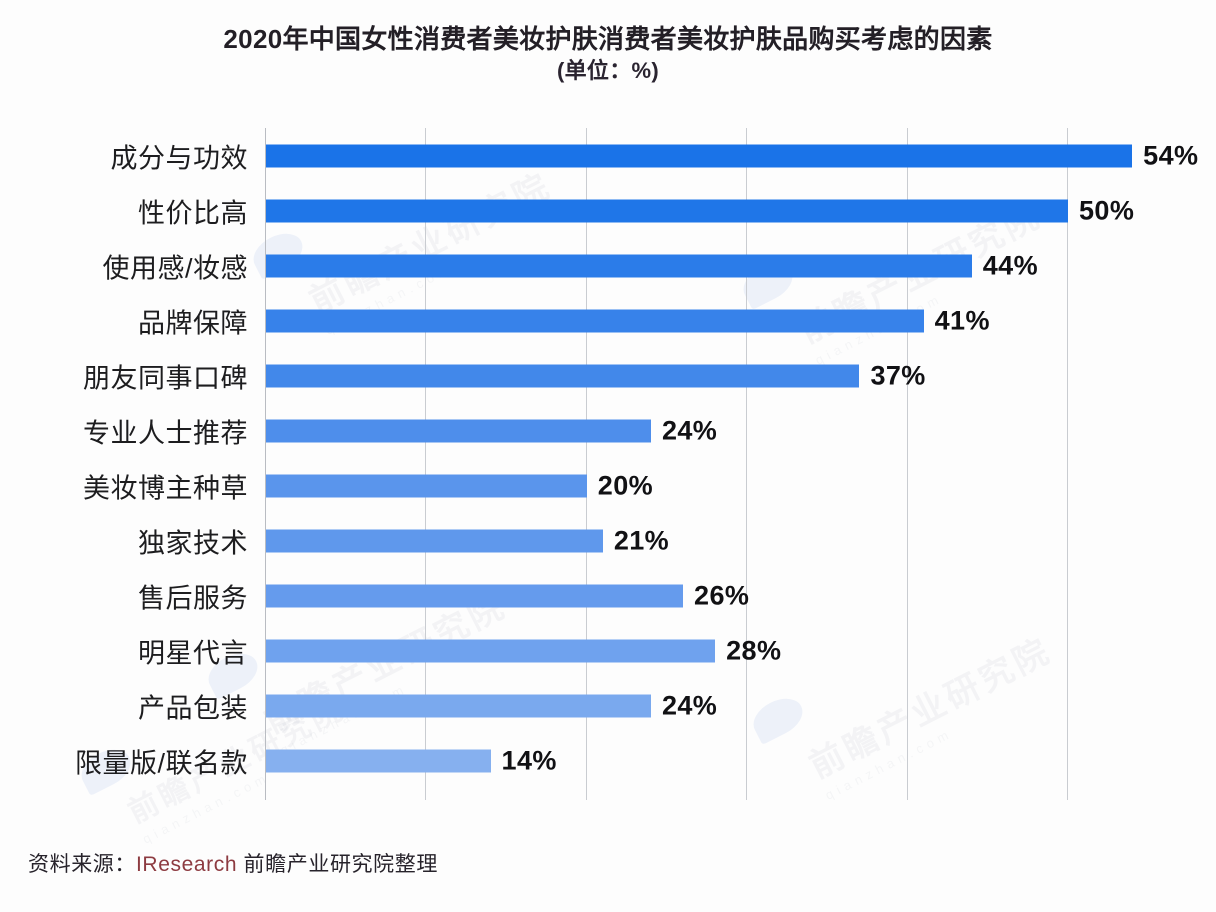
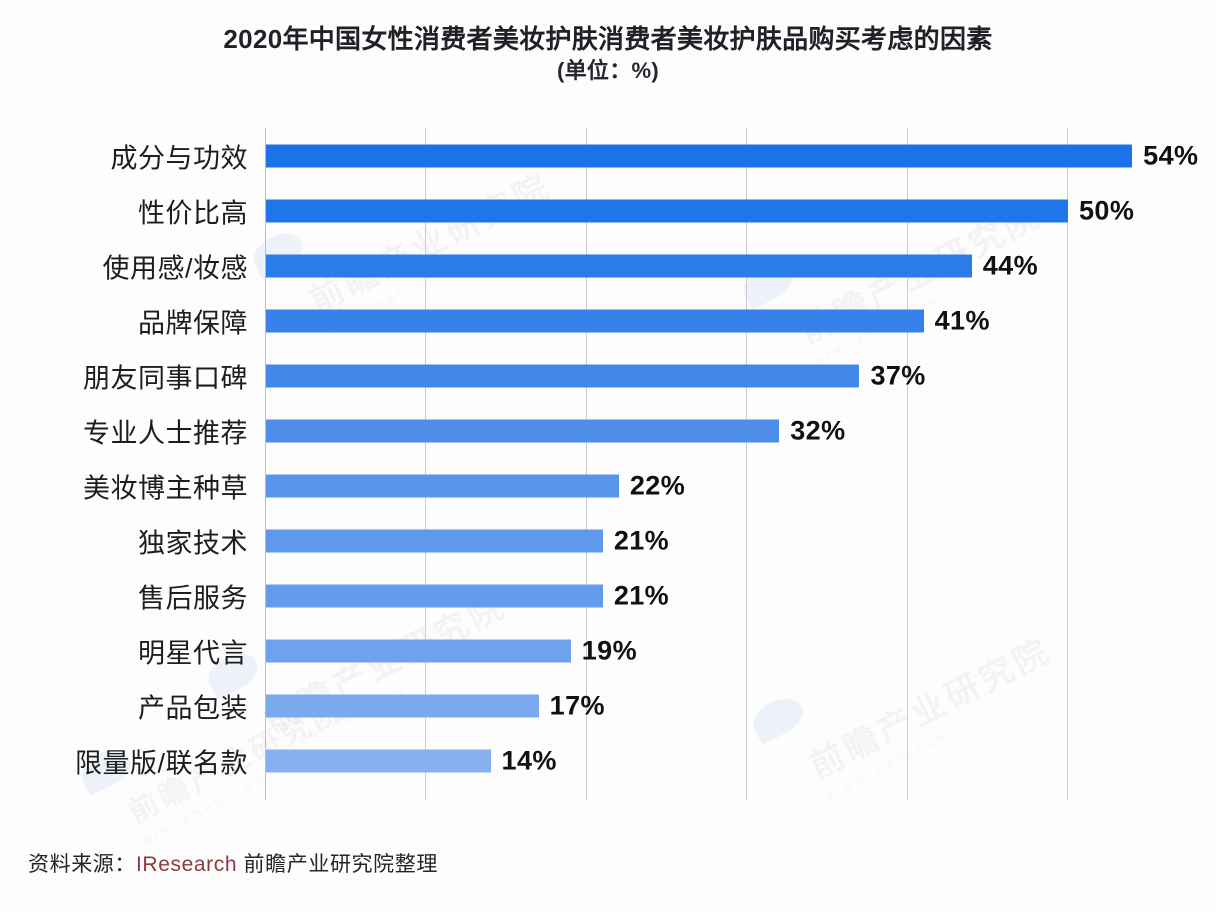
专业人士推荐: 24% -> 32%
美妆博主种草: 20% -> 22%
售后服务: 26% -> 21%
明星代言: 28% -> 19%
产品包装: 24% -> 17%
